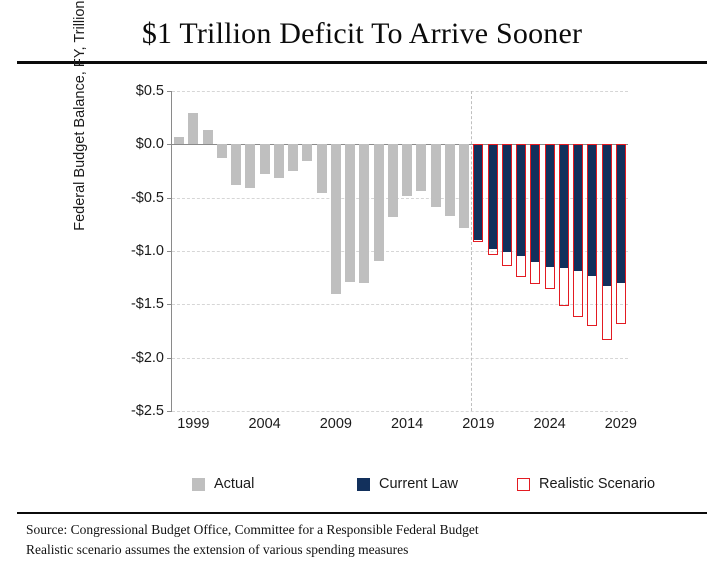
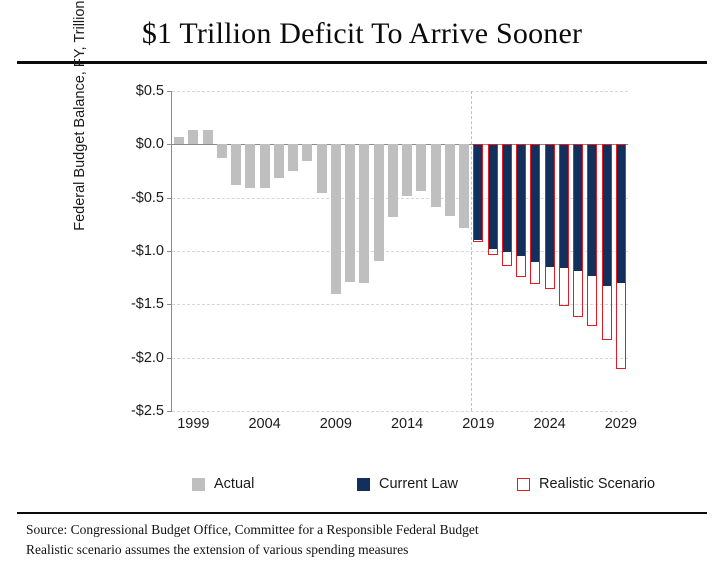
Actual/1999: $0.29 -> $0.13
Actual/2004: -$0.28 -> -$0.41
Realistic Scenario/2029: -$1.68 -> -$2.11
